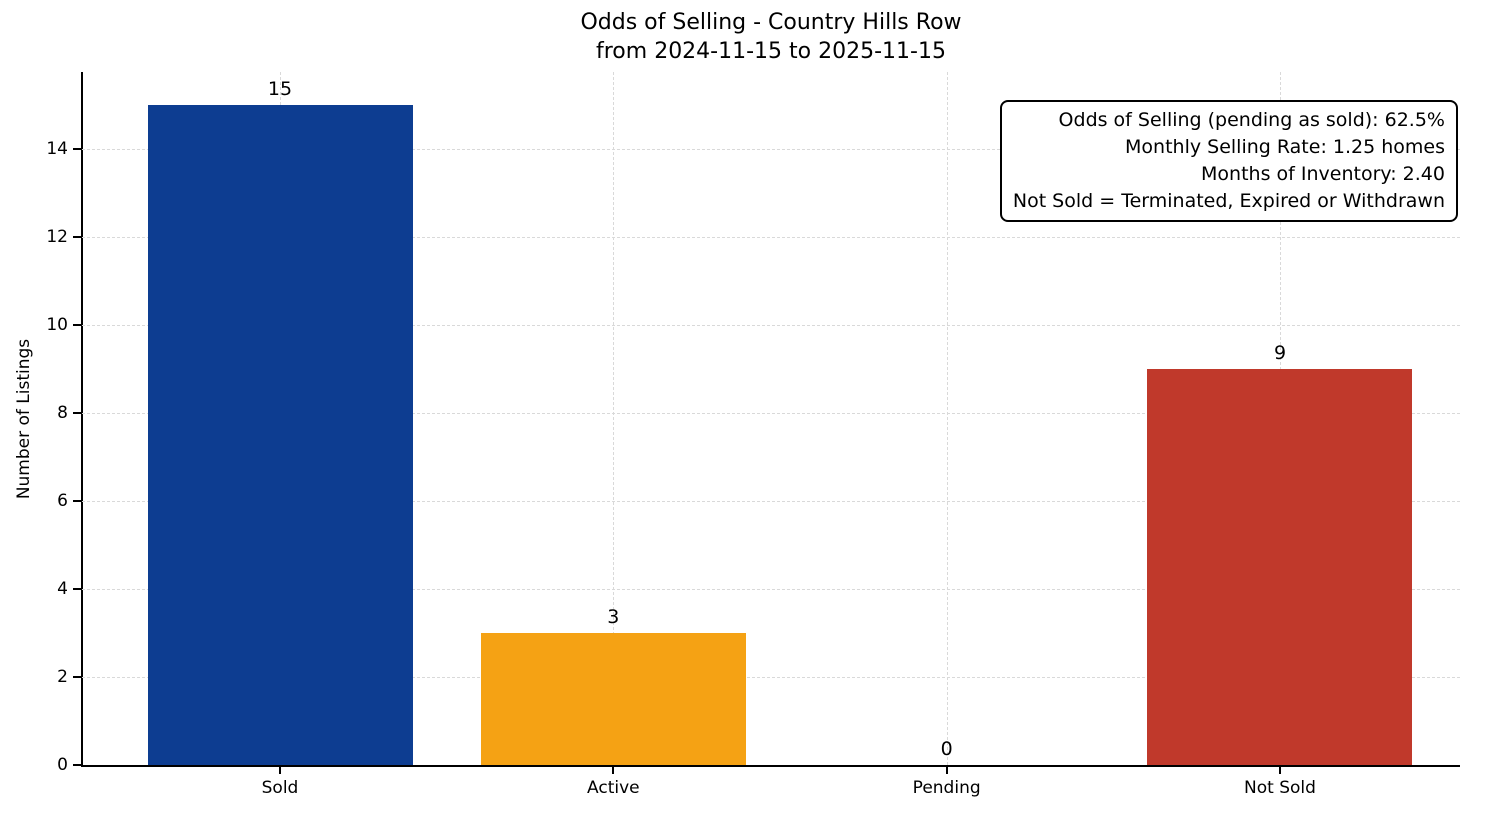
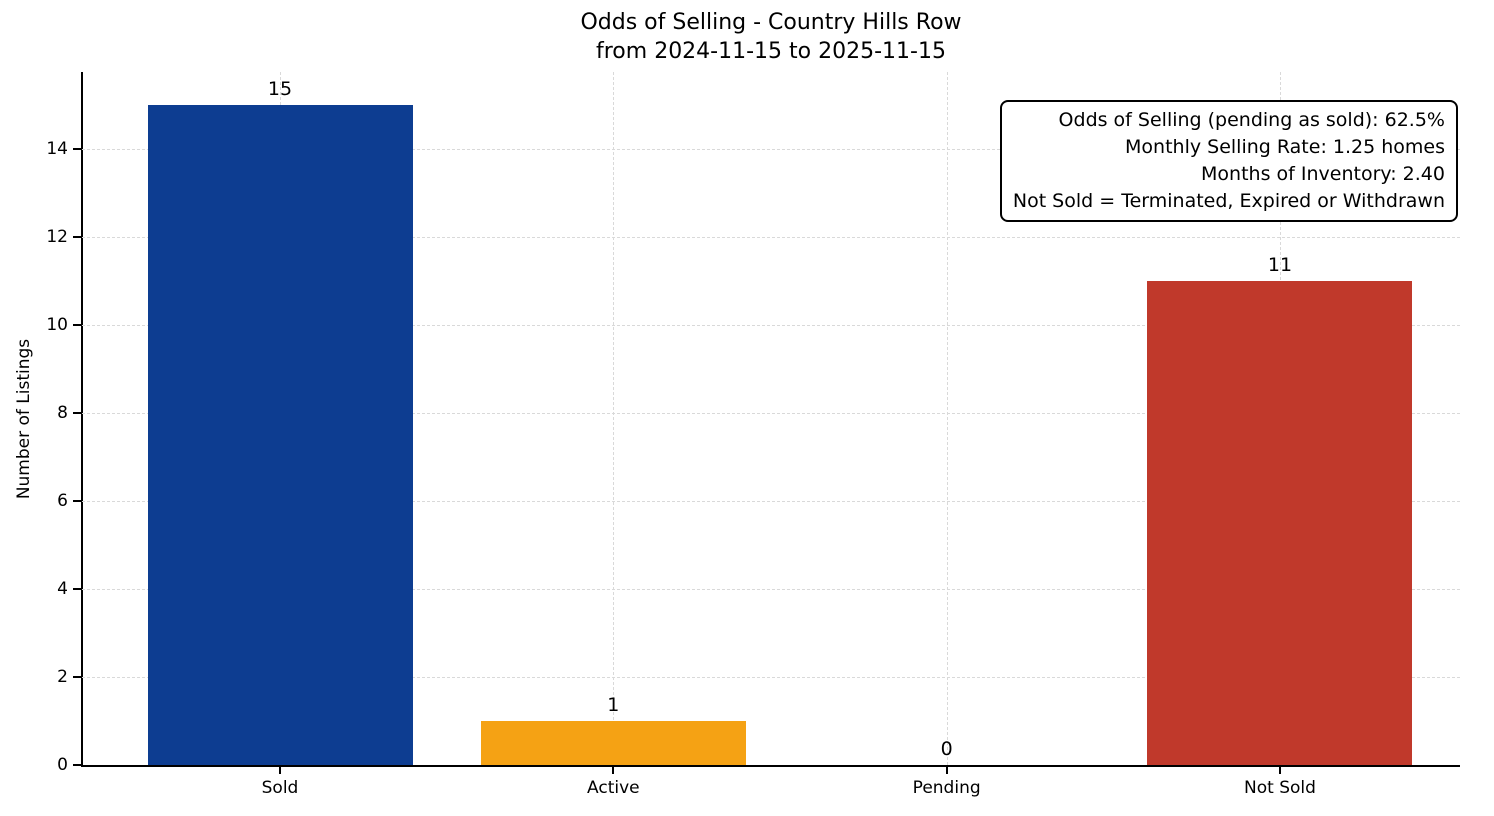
Active: 3 -> 1
Not Sold: 9 -> 11
